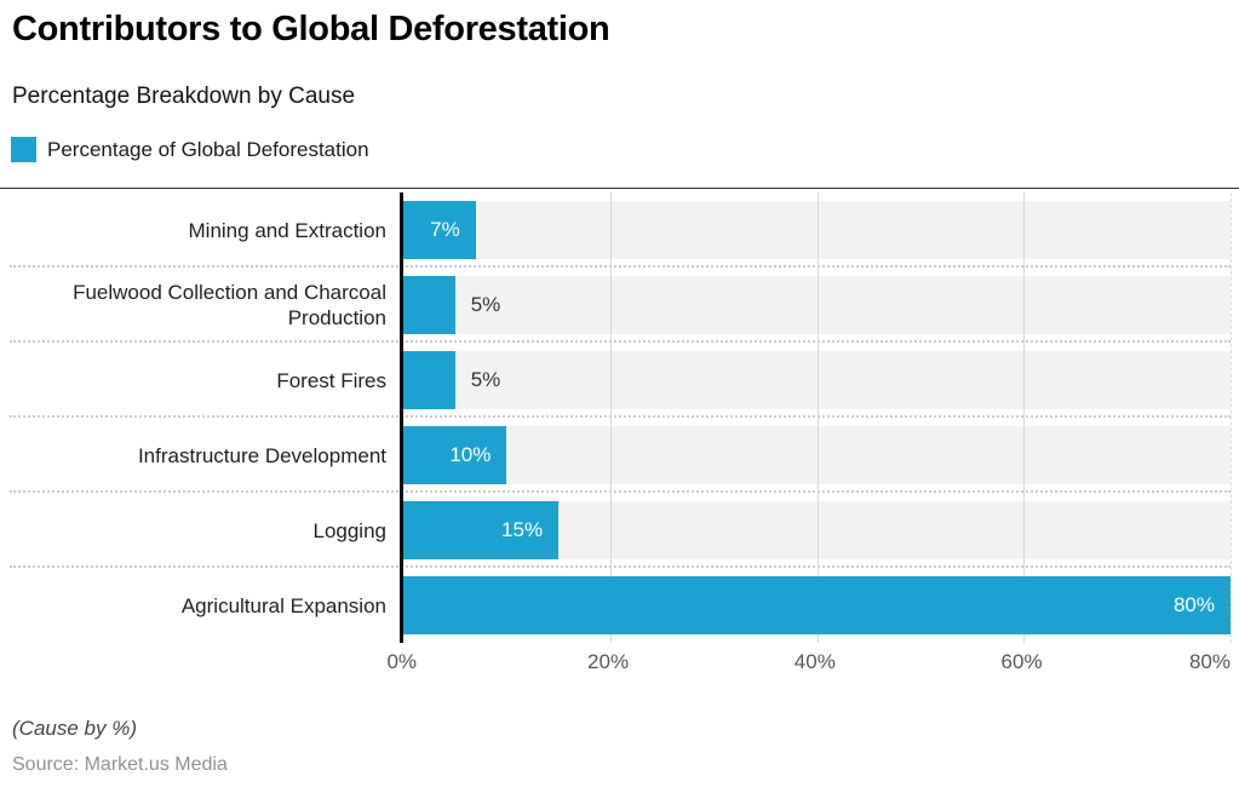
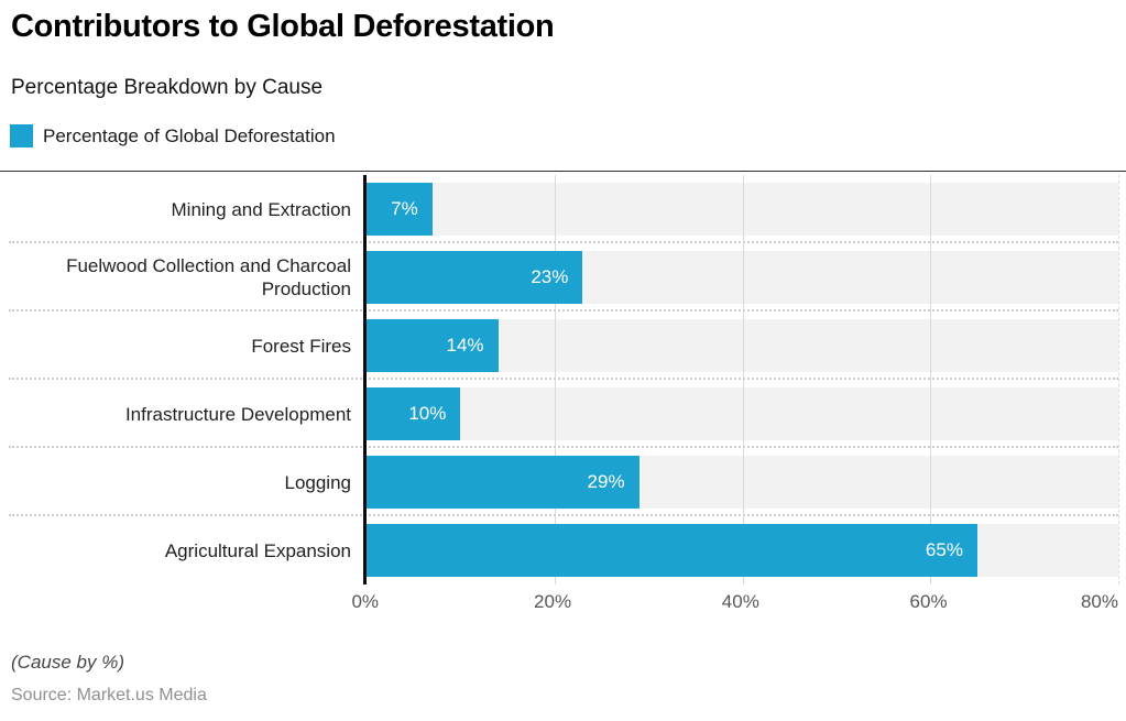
Fuelwood Collection and Charcoal Production: 5% -> 23%
Forest Fires: 5% -> 14%
Logging: 15% -> 29%
Agricultural Expansion: 80% -> 65%
